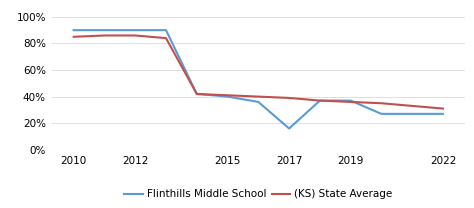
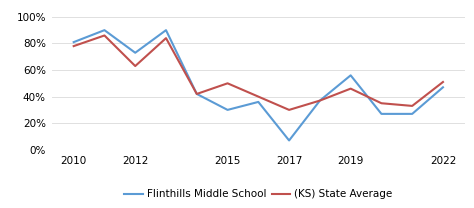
Flinthills Middle School/2010: 90% -> 81%
(KS) State Average/2010: 85% -> 78%
Flinthills Middle School/2012: 90% -> 73%
(KS) State Average/2012: 86% -> 63%
Flinthills Middle School/2015: 40% -> 30%
(KS) State Average/2015: 41% -> 50%
Flinthills Middle School/2017: 16% -> 7%
(KS) State Average/2017: 39% -> 30%
Flinthills Middle School/2019: 37% -> 56%
(KS) State Average/2019: 36% -> 46%
Flinthills Middle School/2022: 27% -> 47%
(KS) State Average/2022: 31% -> 51%
